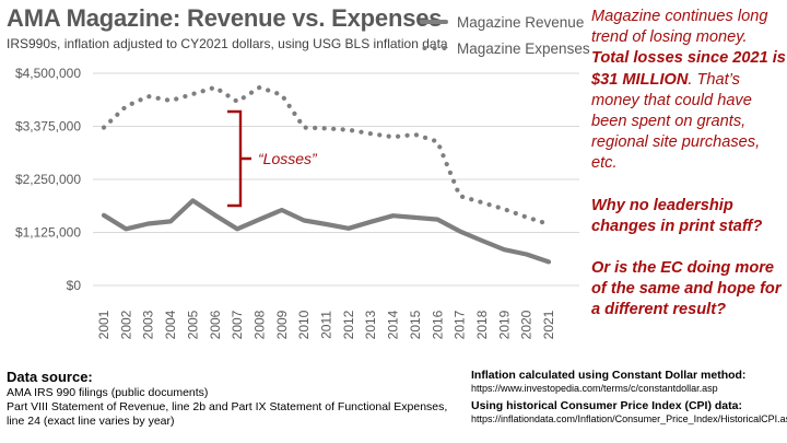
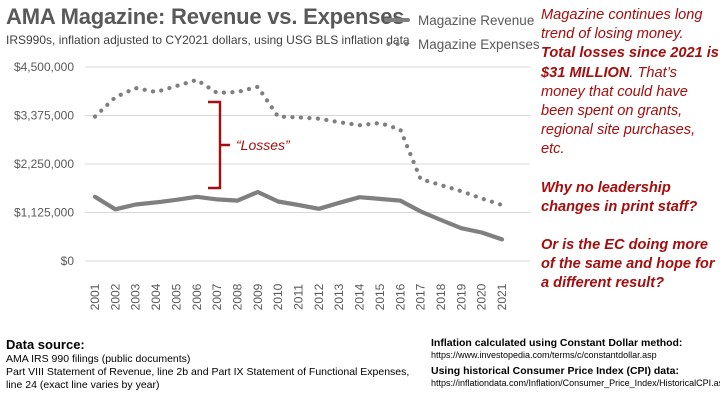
Magazine Revenue/2005: $1800000 -> $1400000
Magazine Revenue/2007: $1200000 -> $1400000
Magazine Expenses/2008: $4200000 -> $3900000
